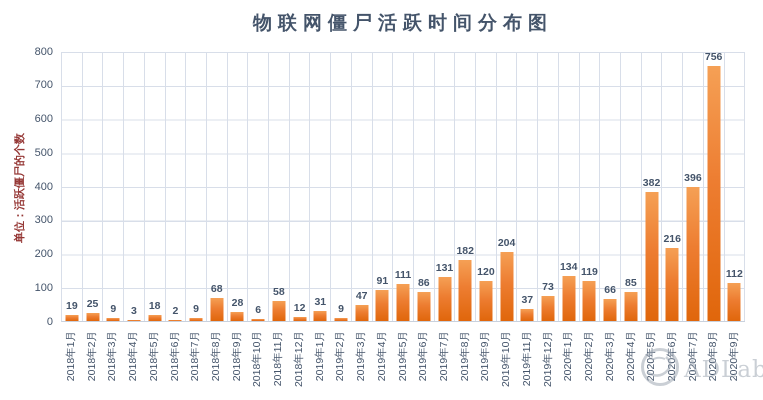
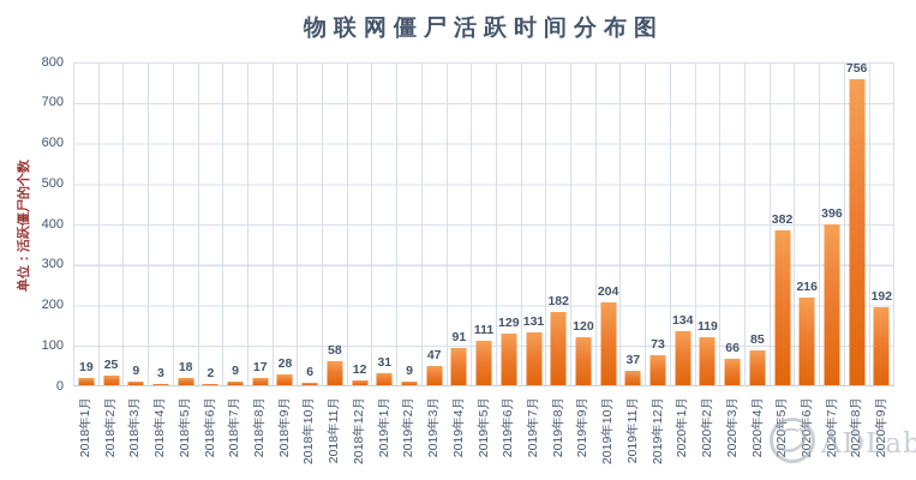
2018年8月: 68 -> 17
2019年6月: 86 -> 129
2020年9月: 112 -> 192
